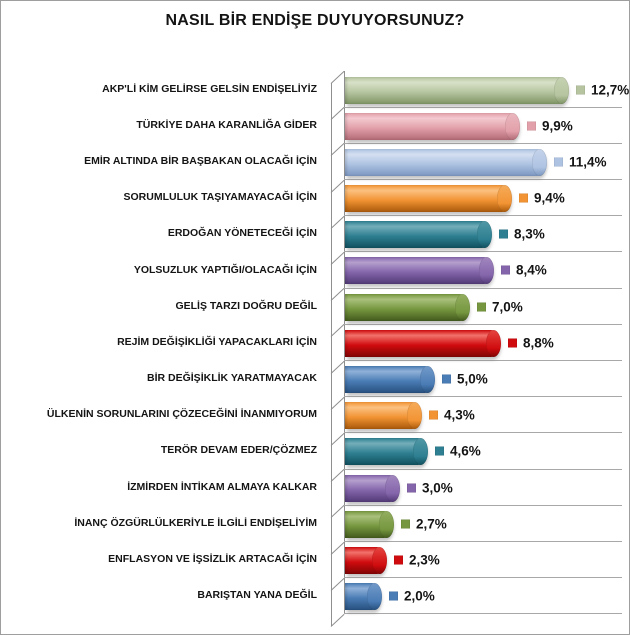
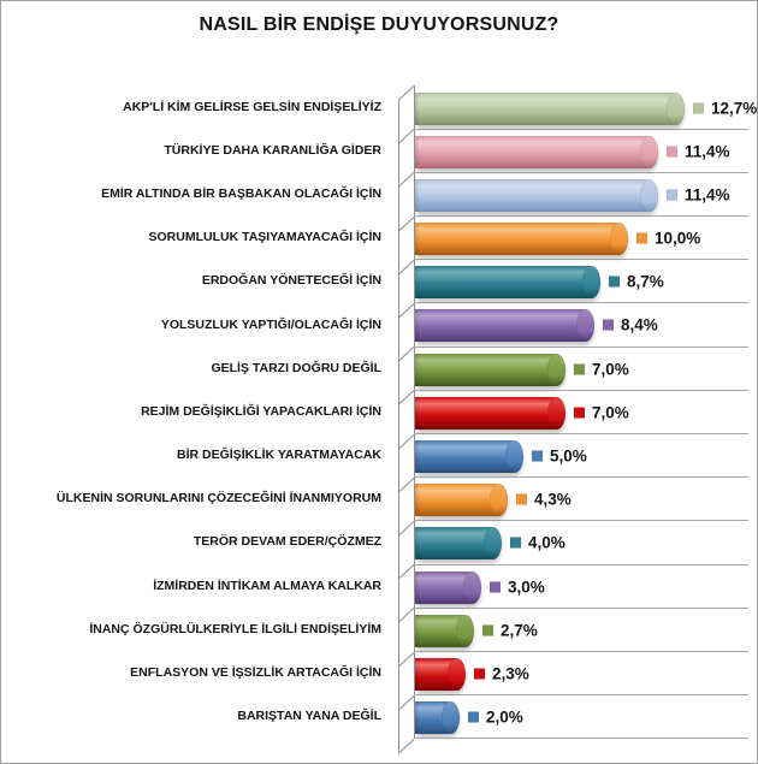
TÜRKİYE DAHA KARANLİĞA GİDER: 9,9% -> 11,4%
SORUMLULUK TAŞIYAMAYACAĞI İÇİN: 9,4% -> 10,0%
ERDOĞAN YÖNETECEĞİ İÇİN: 8,3% -> 8,7%
REJİM DEĞİŞİKLİĞİ YAPACAKLARI İÇİN: 8,8% -> 7,0%
TERÖR DEVAM EDER/ÇÖZMEZ: 4,6% -> 4,0%
